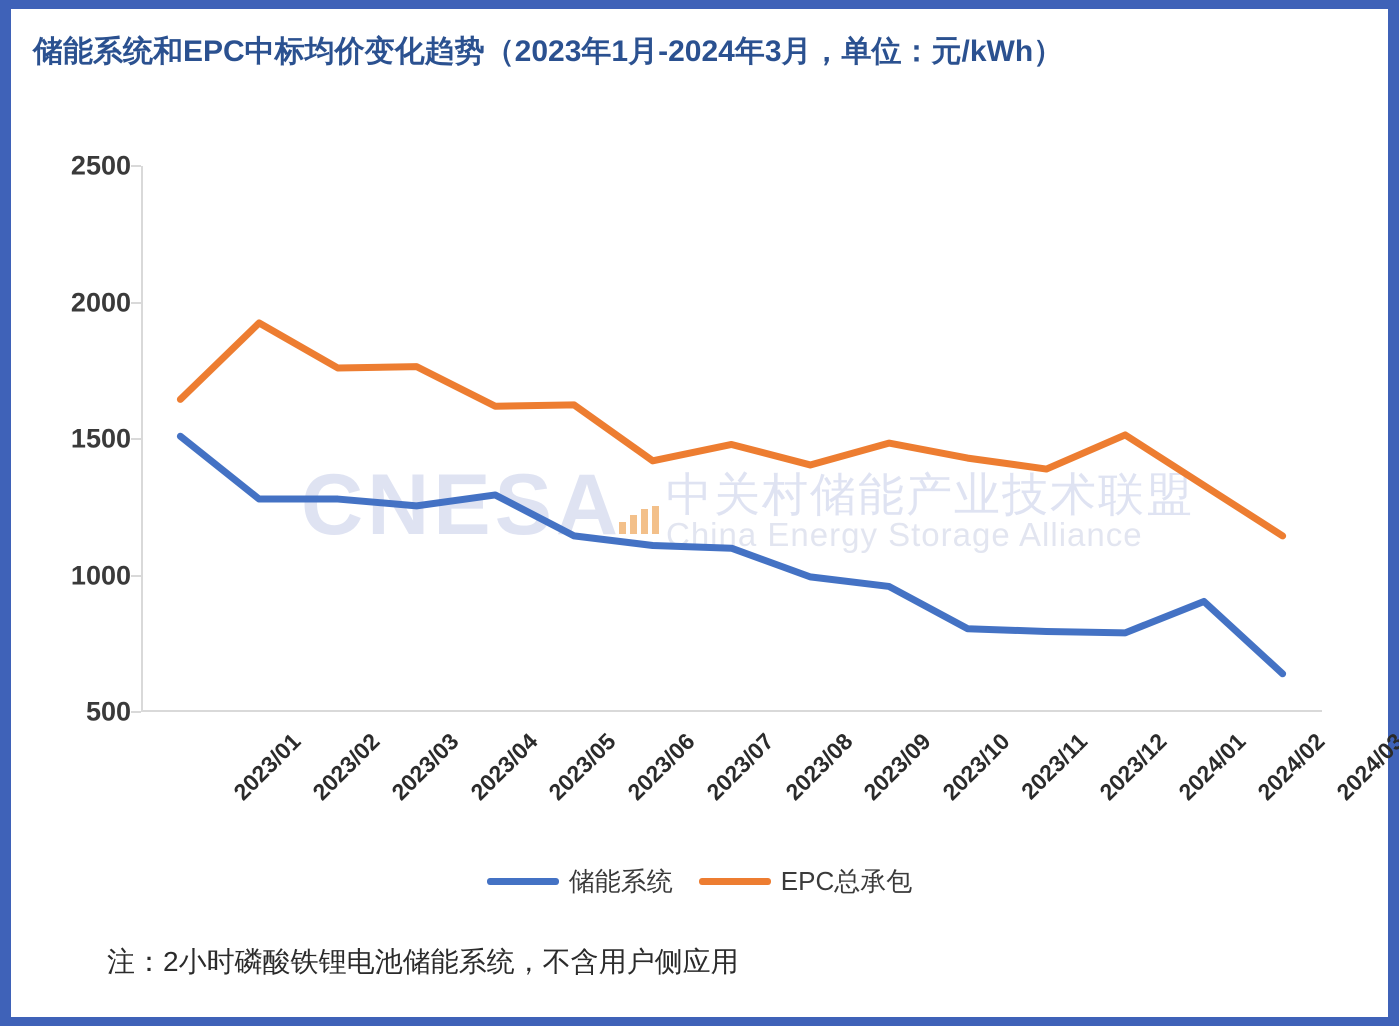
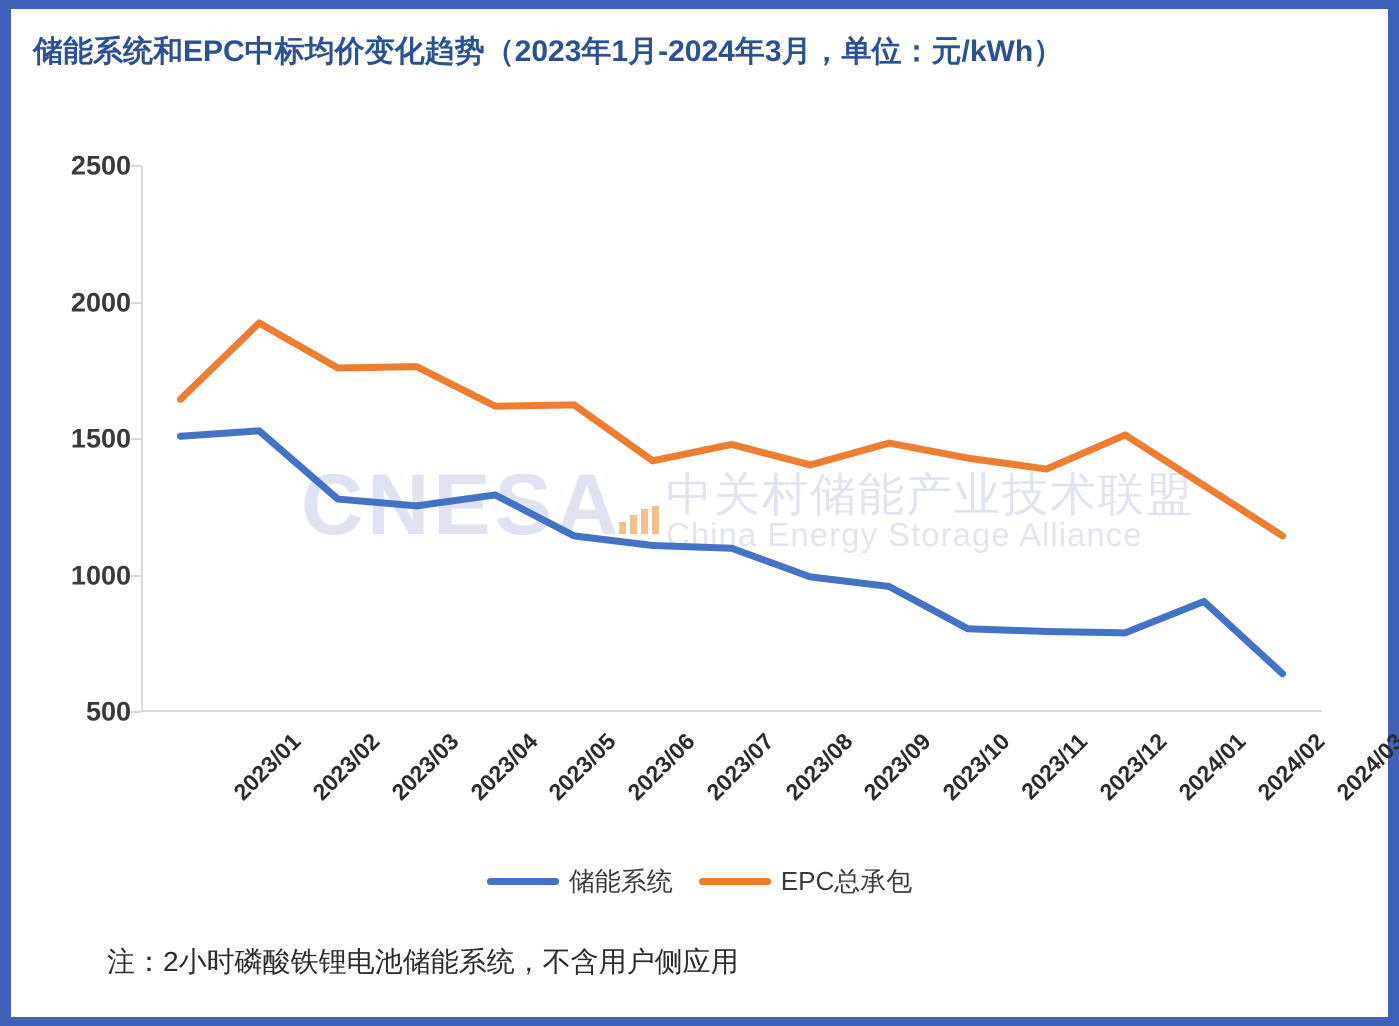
储能系统/2023/02: 1280 -> 1530
